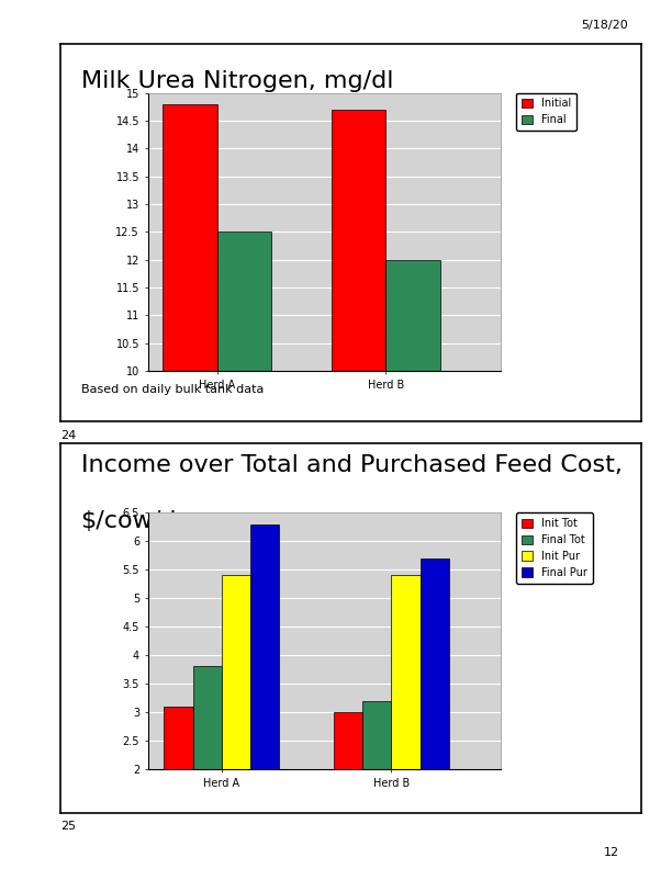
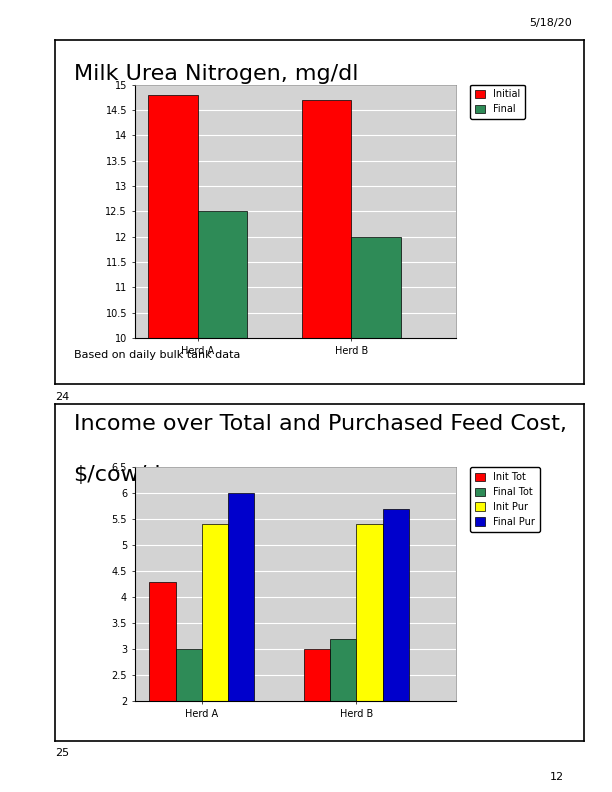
Init Tot/Herd A: 3.1 -> 4.3
Final Tot/Herd A: 3.8 -> 3.0
Final Pur/Herd A: 6.3 -> 6.0
